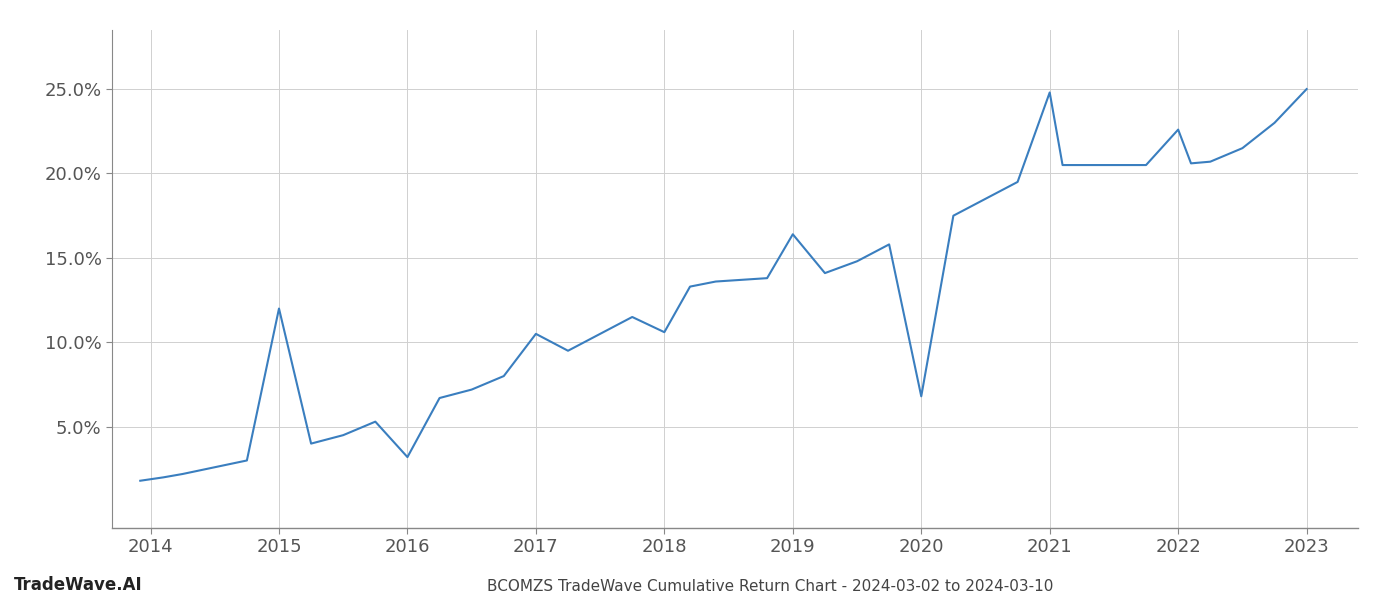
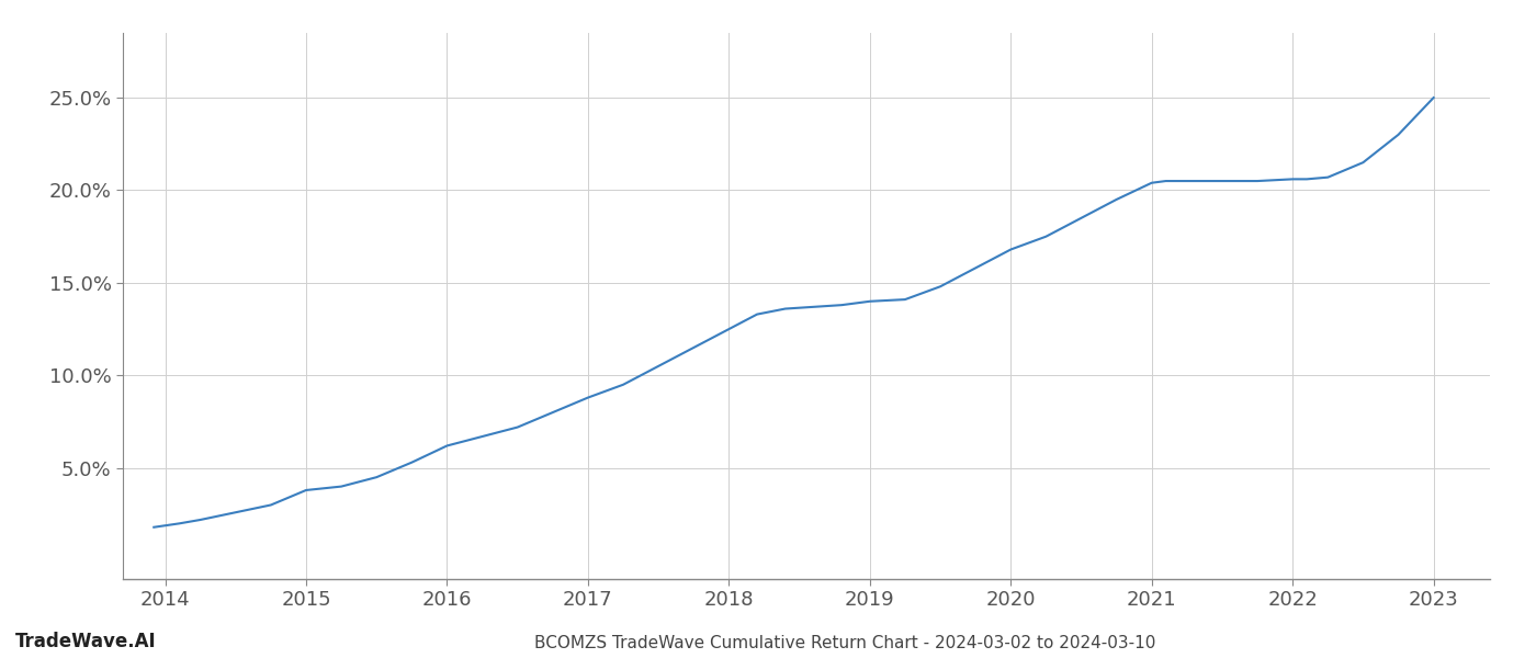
2015: 12.0% -> 3.8%
2016: 3.2% -> 6.2%
2017: 10.5% -> 8.8%
2018: 10.6% -> 12.5%
2019: 16.4% -> 14.0%
2020: 6.8% -> 16.8%
2021: 24.8% -> 20.4%
2022: 22.6% -> 20.6%
